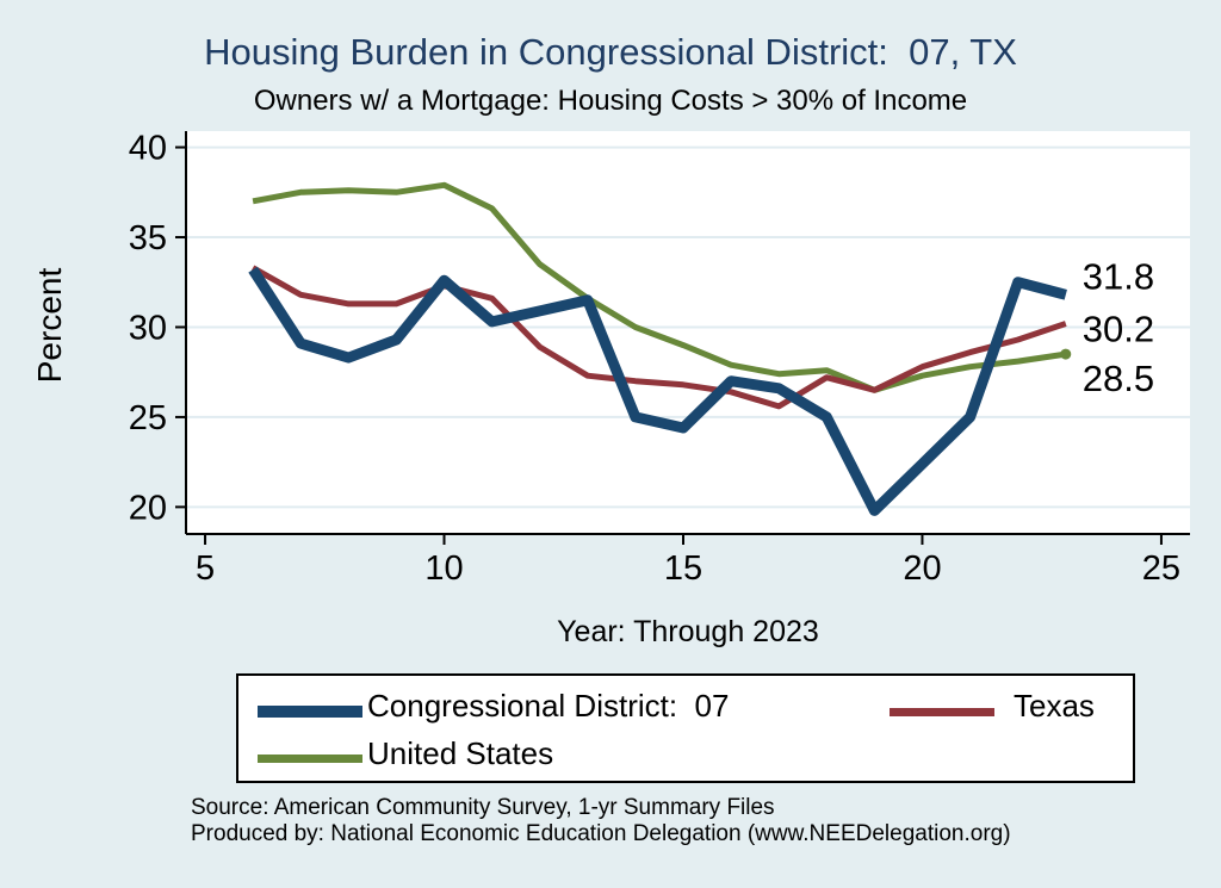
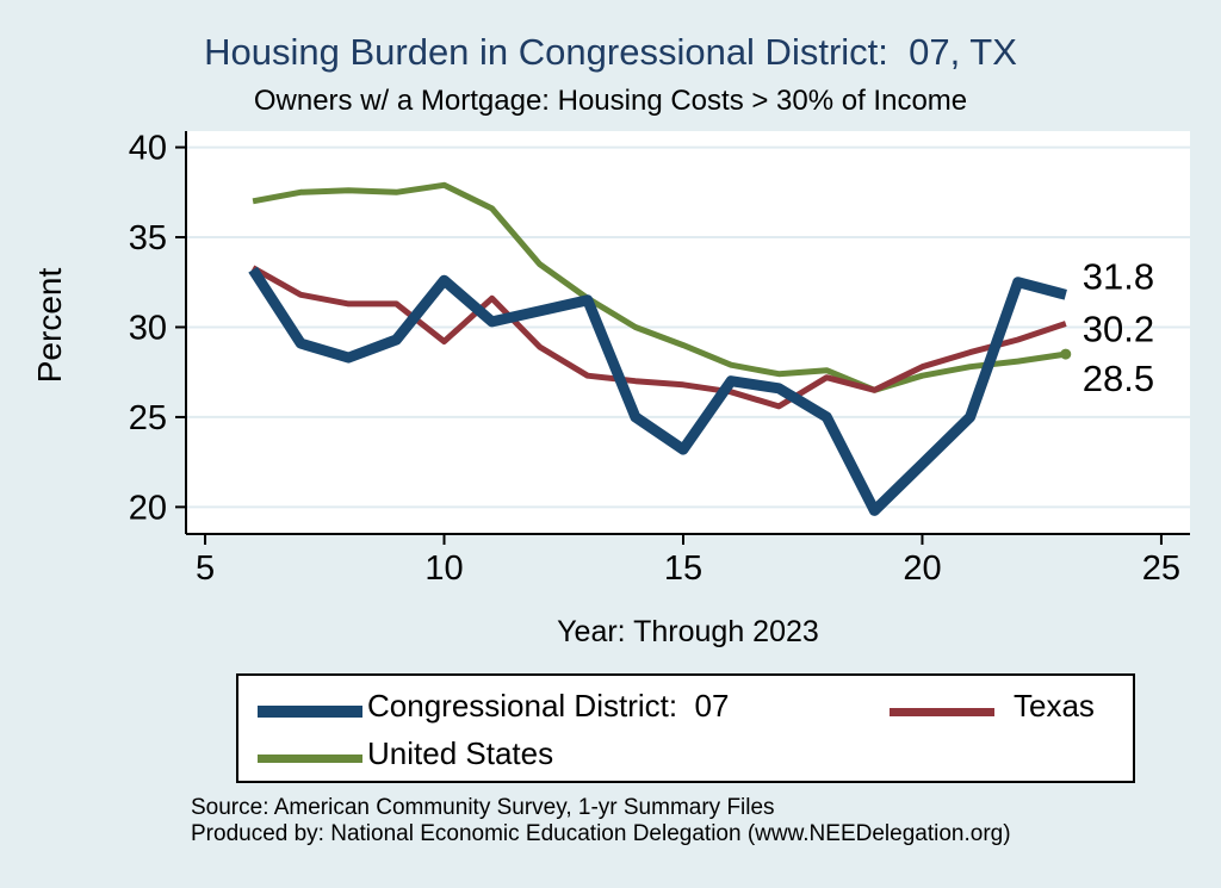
Texas/10: 32.3 -> 29.2
Congressional District: 07/15: 24.4 -> 23.2
